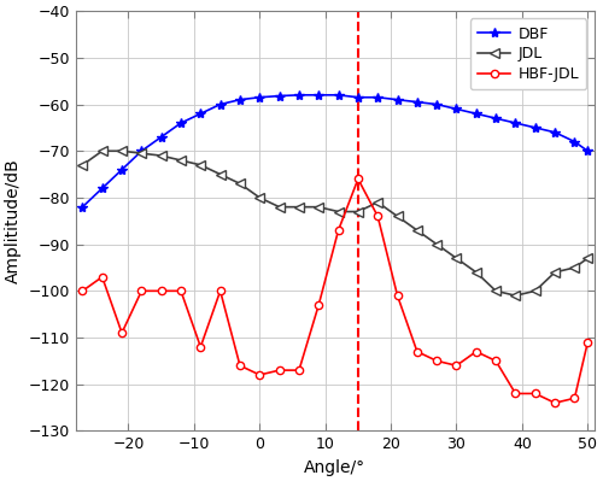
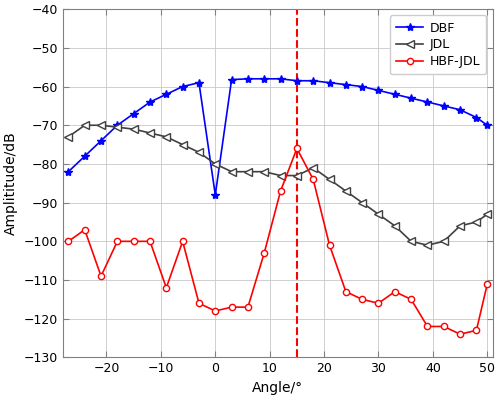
DBF/0: -58.5 -> -88.0
